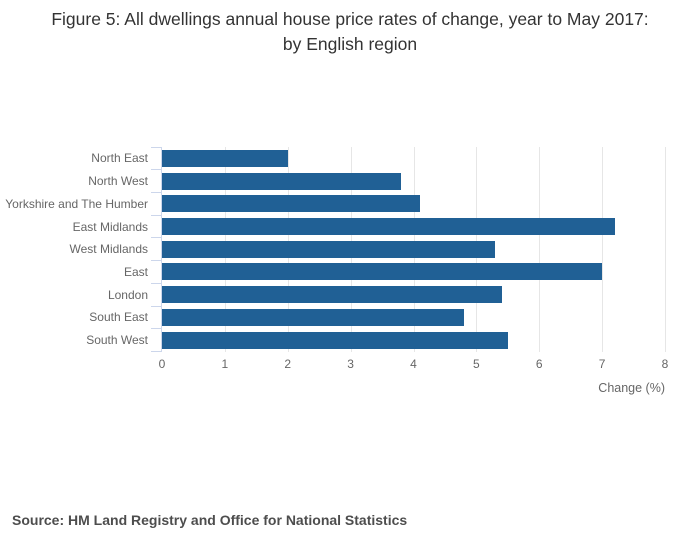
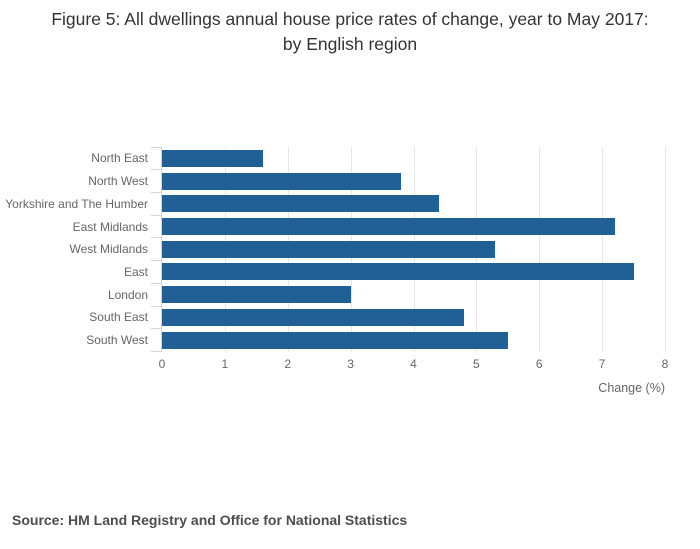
North East: 2.0 -> 1.6
Yorkshire and The Humber: 4.1 -> 4.4
East: 7.0 -> 7.5
London: 5.4 -> 3.0
